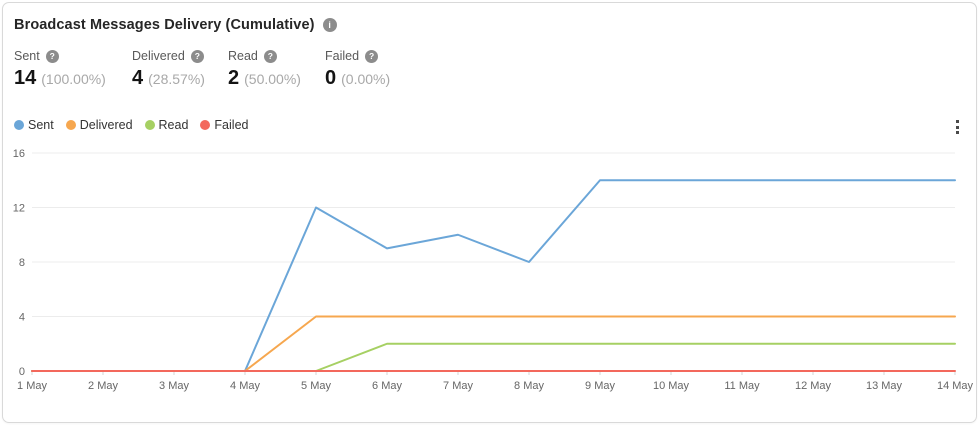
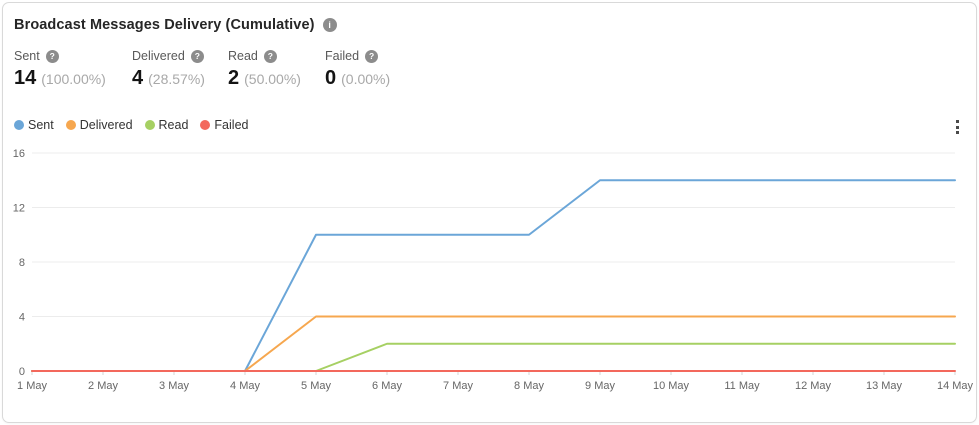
Sent/5 May: 12 -> 10
Sent/6 May: 9 -> 10
Sent/8 May: 8 -> 10
